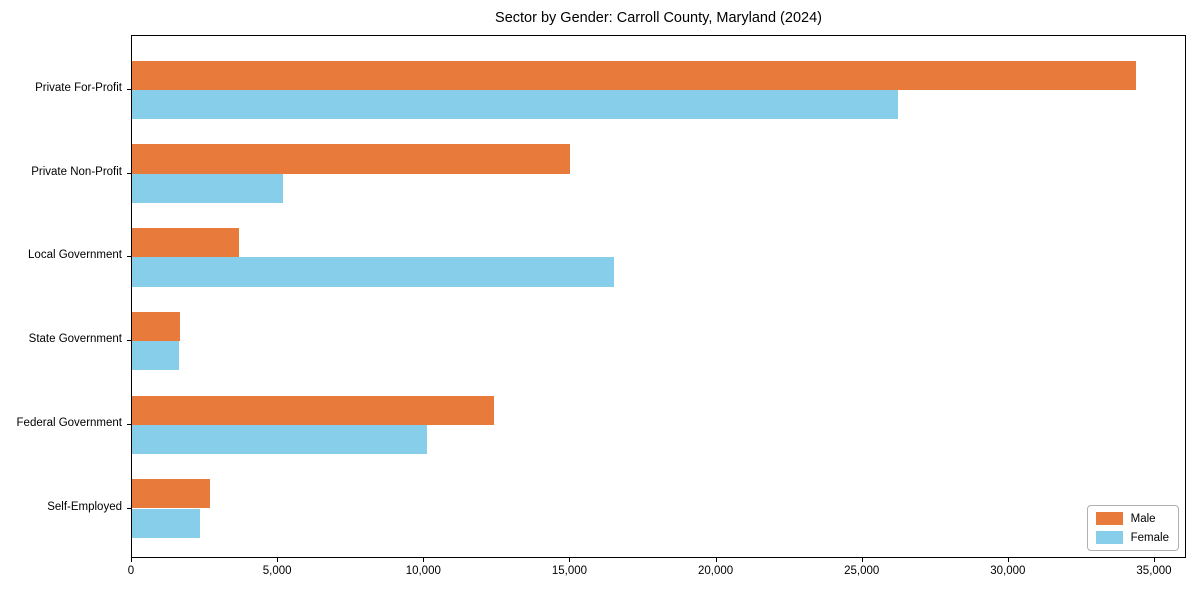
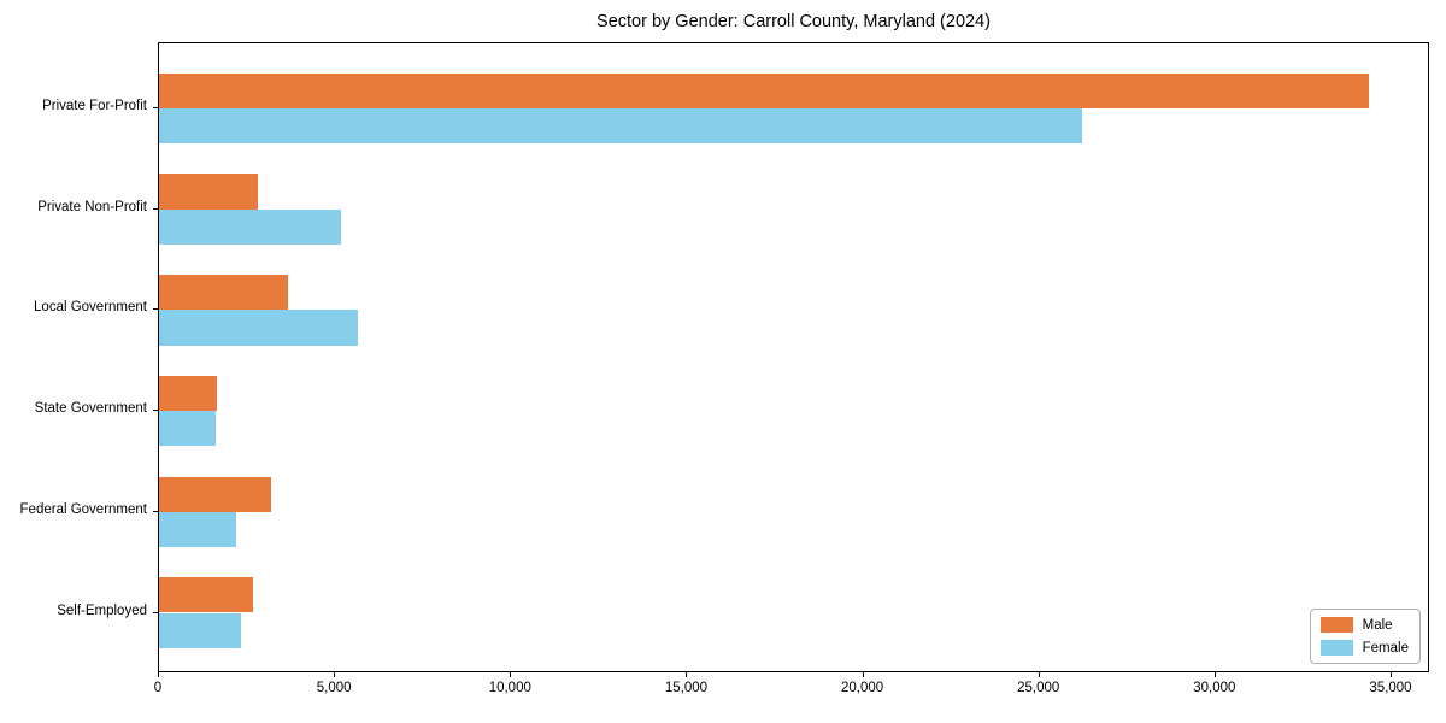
Male/Private Non-Profit: 15000 -> 2800
Female/Local Government: 16500 -> 5600
Male/Federal Government: 12400 -> 3200
Female/Federal Government: 10100 -> 2200
